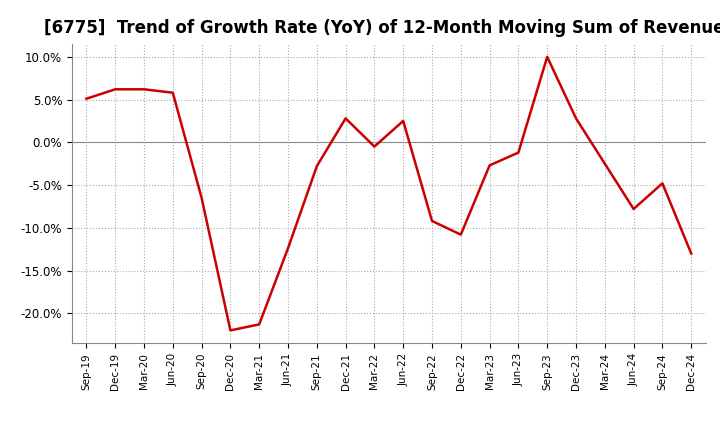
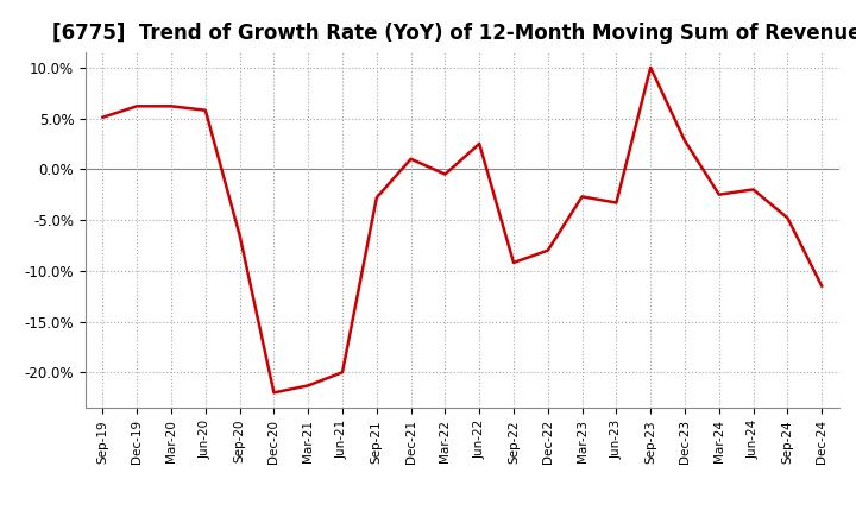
Jun-21: -12.4% -> -20.0%
Dec-21: 2.8% -> 1.0%
Dec-22: -10.8% -> -8.0%
Jun-23: -1.2% -> -3.3%
Jun-24: -7.8% -> -2.0%
Dec-24: -13.0% -> -11.5%
